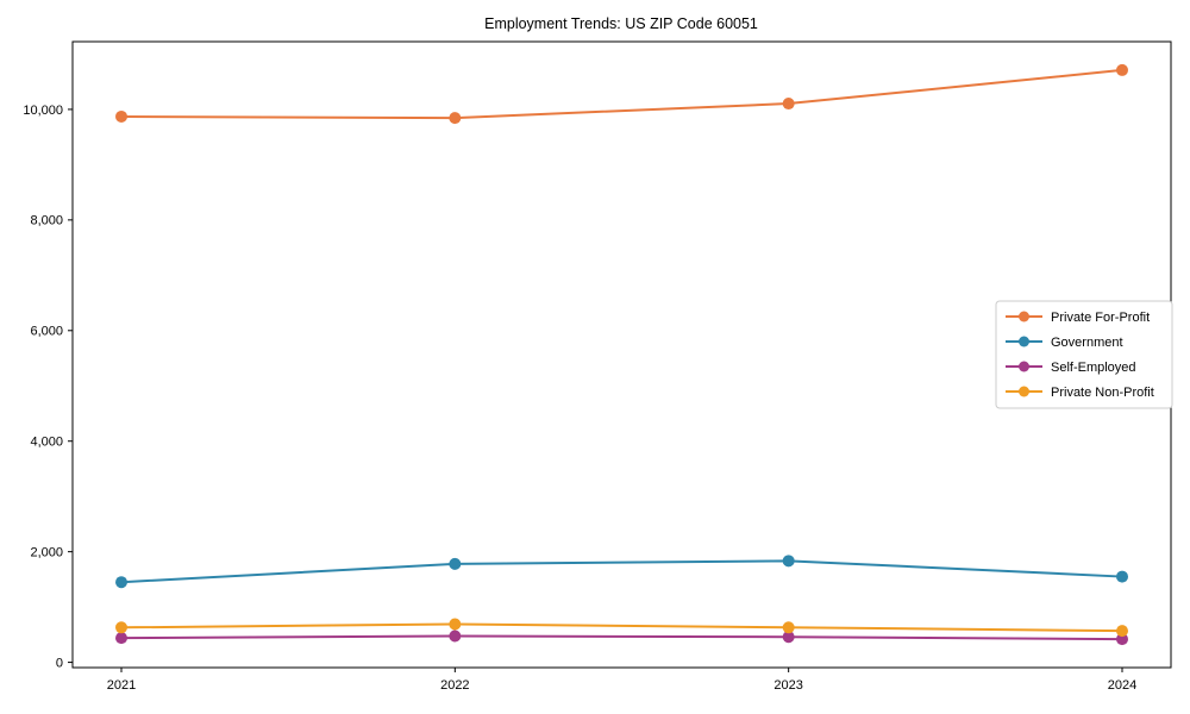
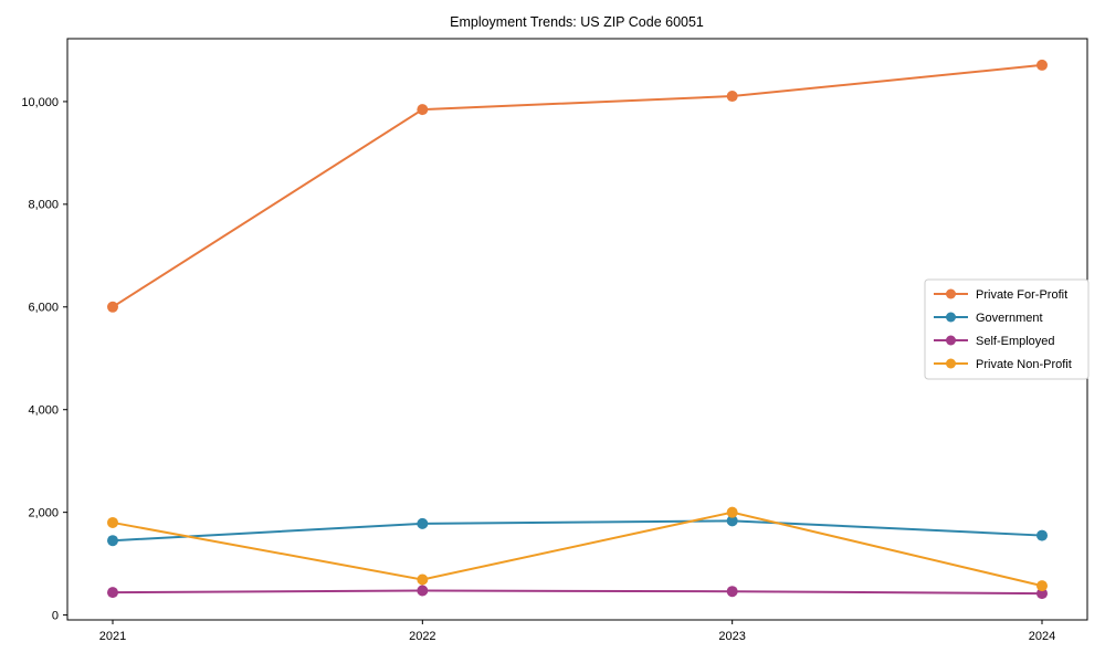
Private For-Profit/2021: 9900 -> 6000
Private Non-Profit/2021: 600 -> 1800
Private Non-Profit/2023: 600 -> 2000
